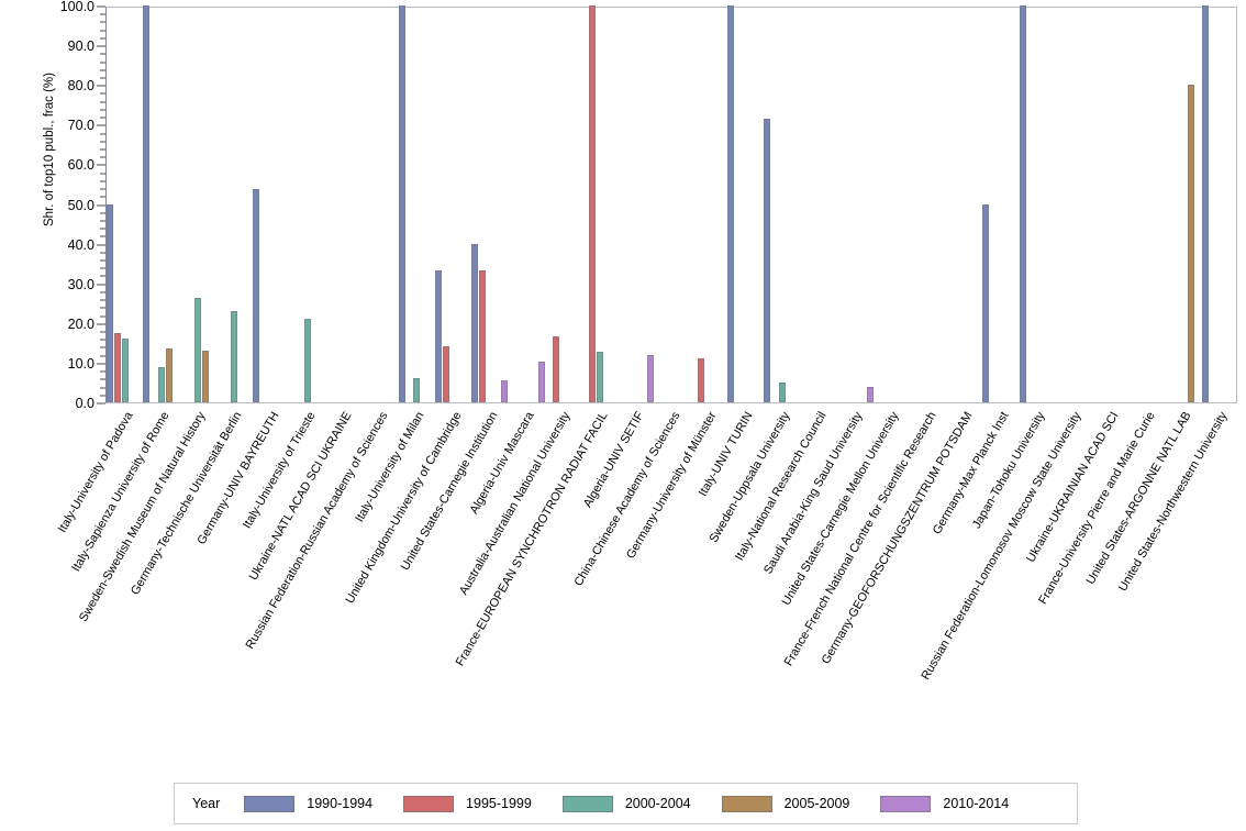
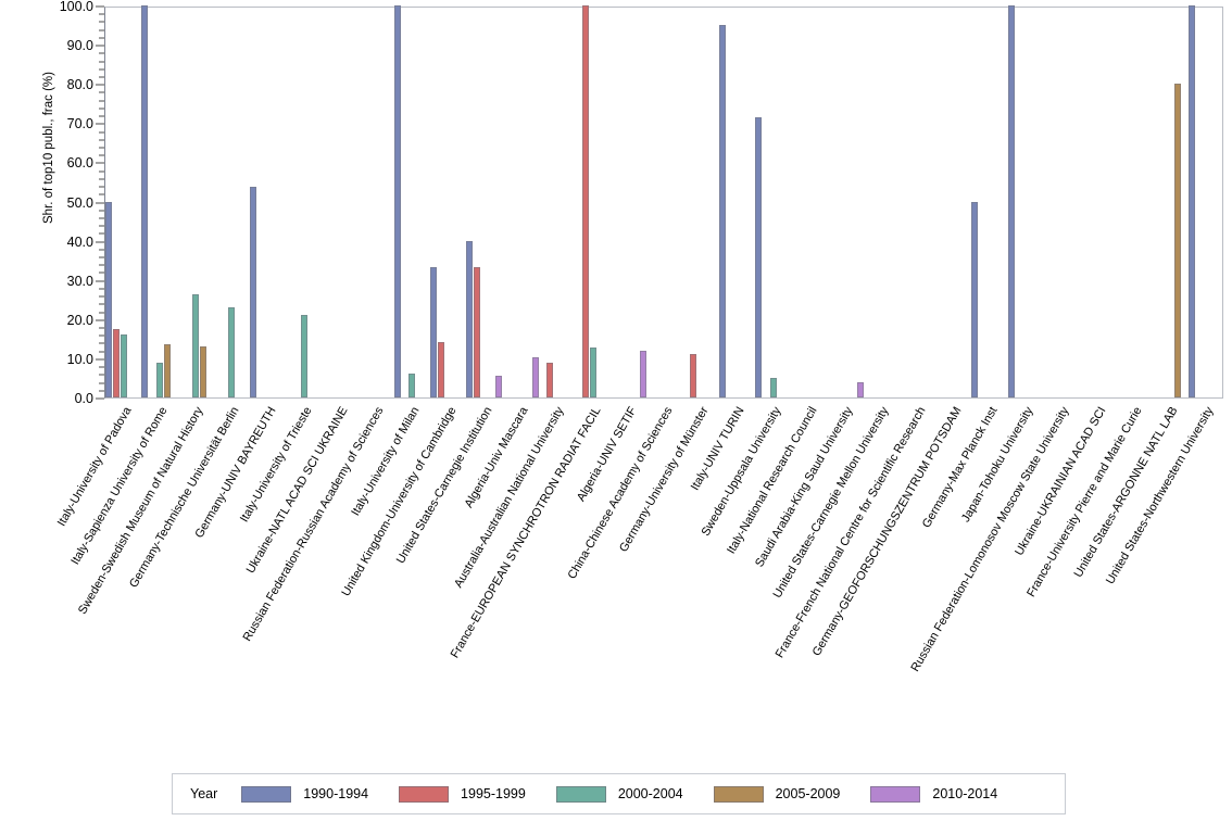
1995-1999/Australia-Australian National University: 17 -> 9
1990-1994/Italy-UNIV TURIN: 100 -> 95
